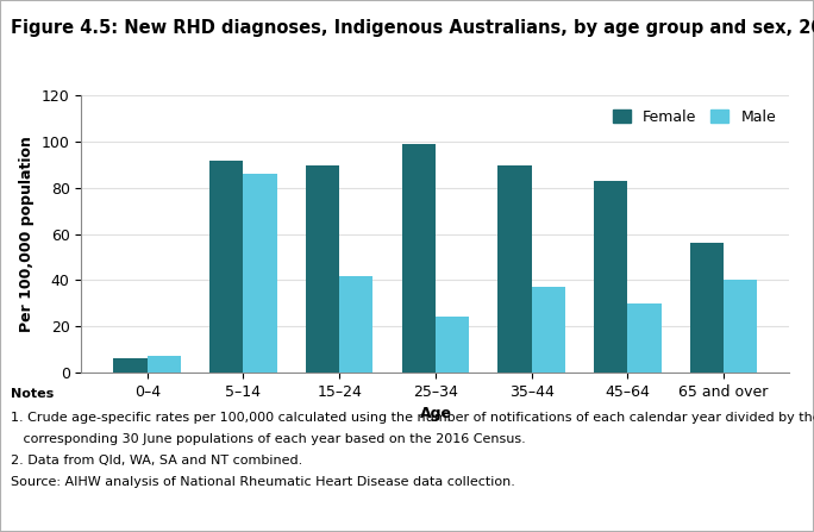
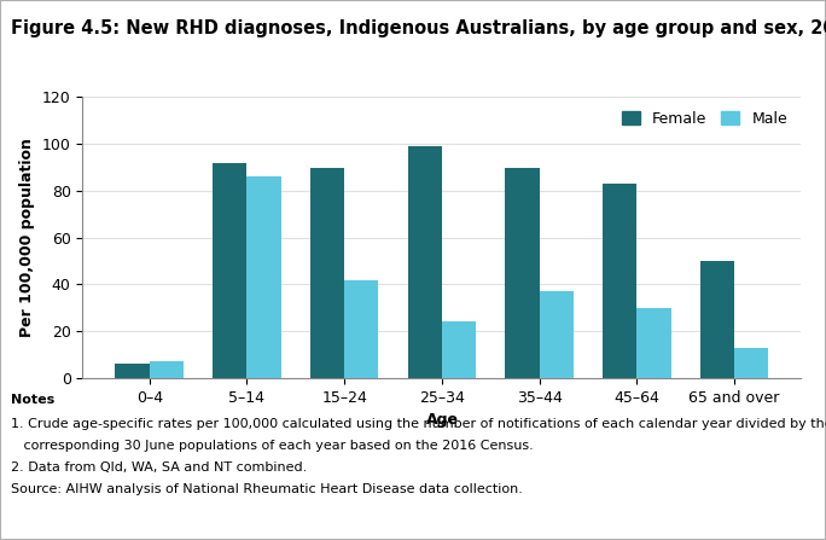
Female/65 and over: 56 -> 50
Male/65 and over: 40 -> 13
